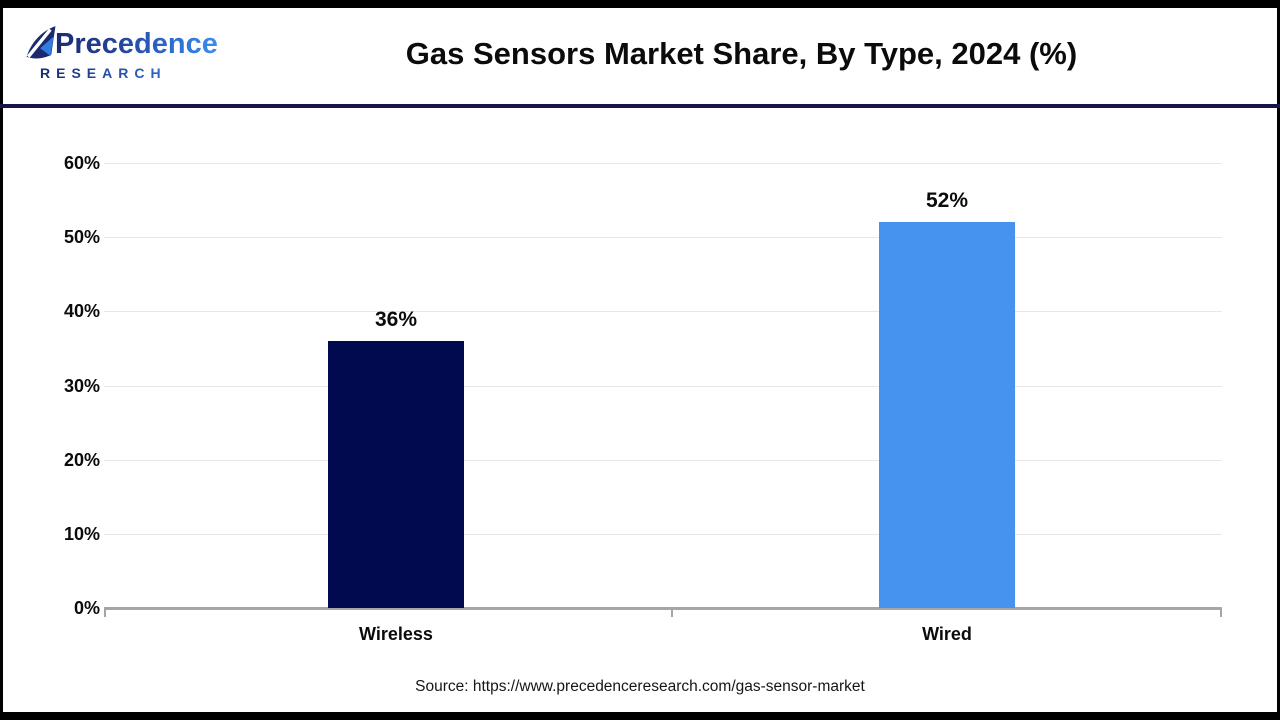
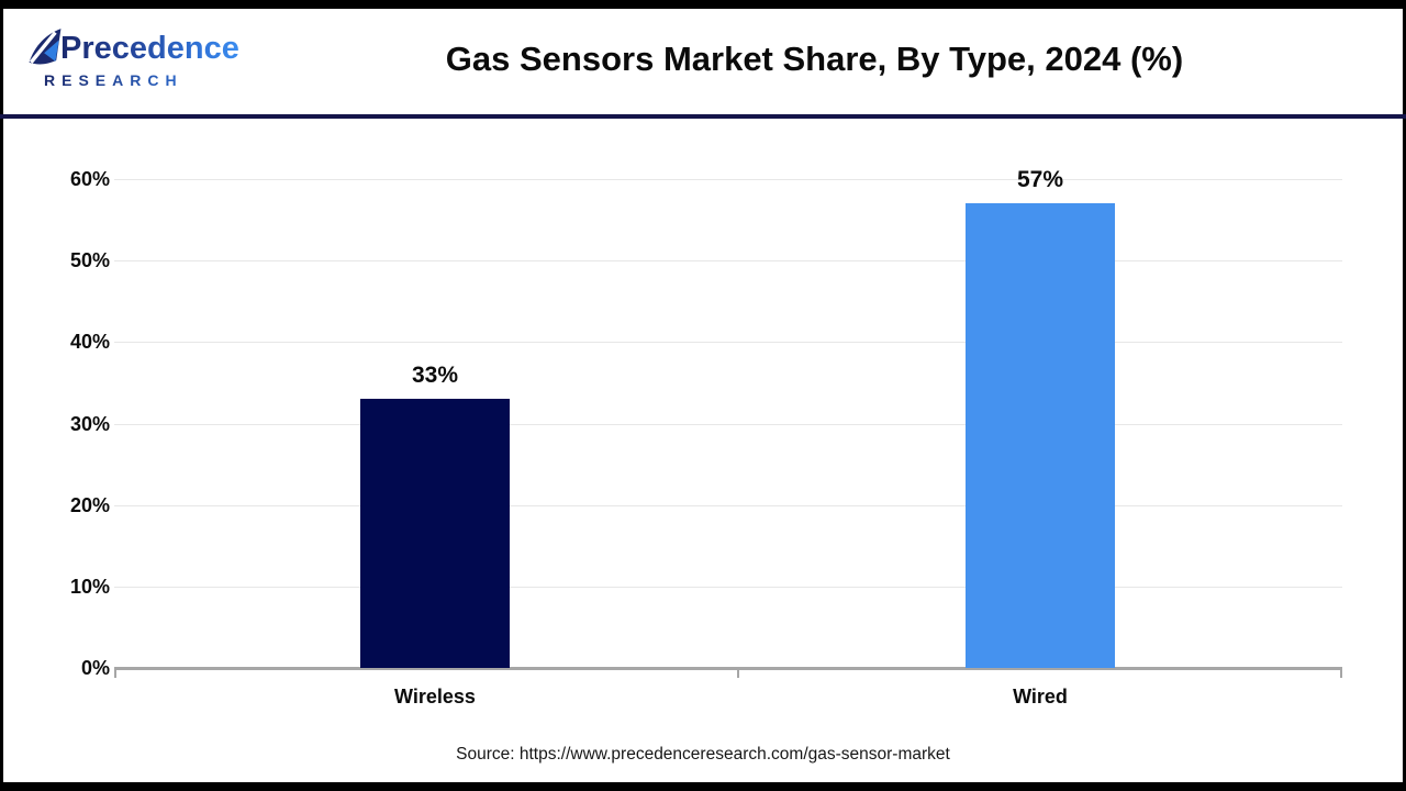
Wireless: 36% -> 33%
Wired: 52% -> 57%
